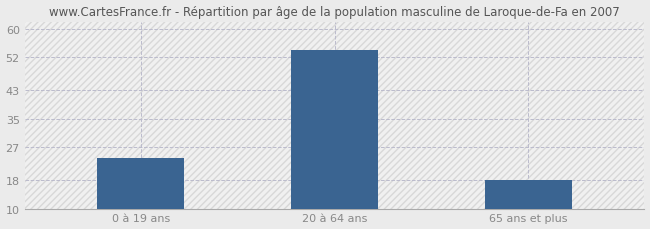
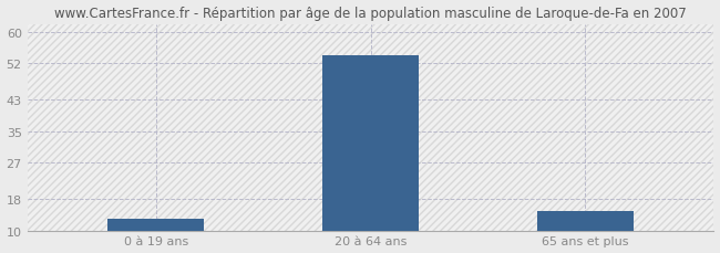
0 à 19 ans: 24 -> 13
65 ans et plus: 18 -> 15
